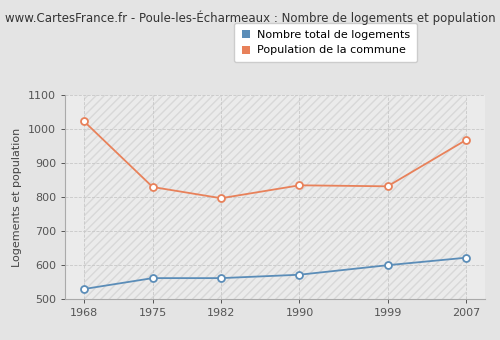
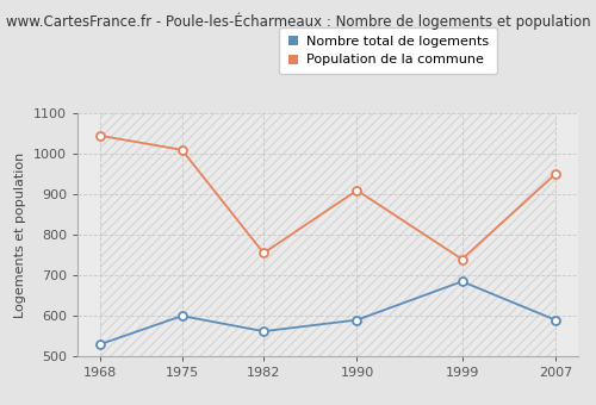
Population de la commune/1968: 1023 -> 1045
Nombre total de logements/1975: 562 -> 600
Population de la commune/1975: 830 -> 1010
Population de la commune/1982: 797 -> 755
Nombre total de logements/1990: 572 -> 590
Population de la commune/1990: 835 -> 910
Nombre total de logements/1999: 600 -> 685
Population de la commune/1999: 832 -> 740
Nombre total de logements/2007: 622 -> 590
Population de la commune/2007: 968 -> 950
